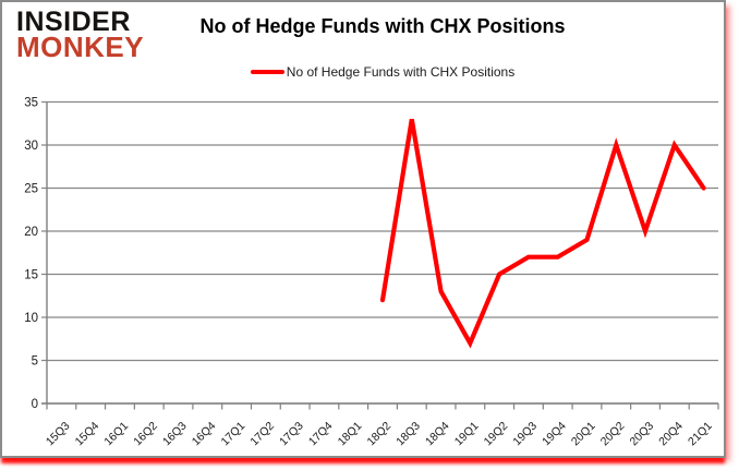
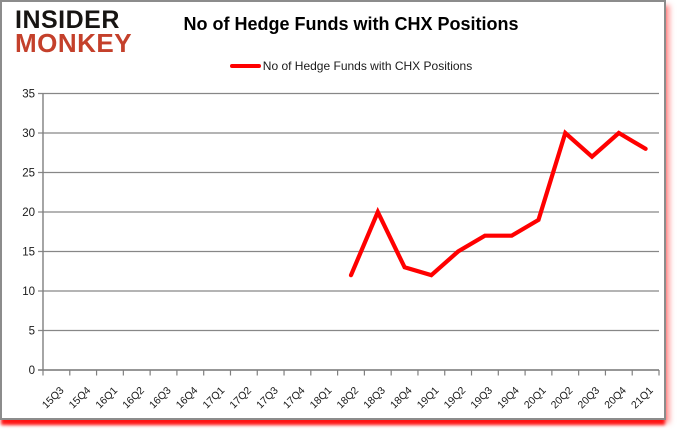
18Q3: 33 -> 20
19Q1: 7 -> 12
20Q3: 20 -> 27
21Q1: 25 -> 28
